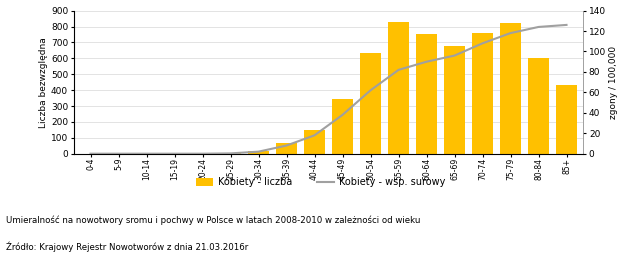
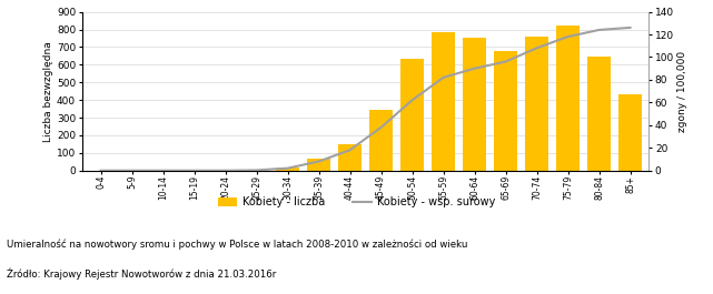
Kobiety - liczba/55-59: 830 -> 780
Kobiety - liczba/80-84: 600 -> 640
